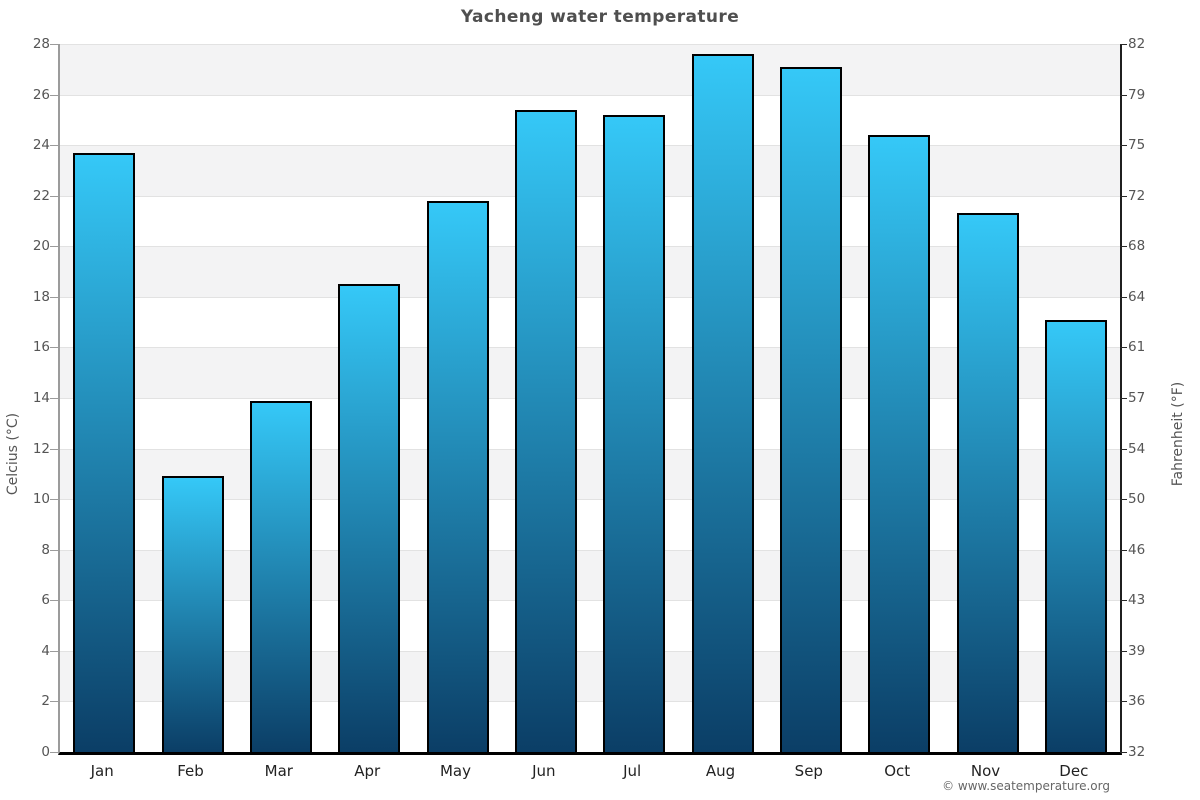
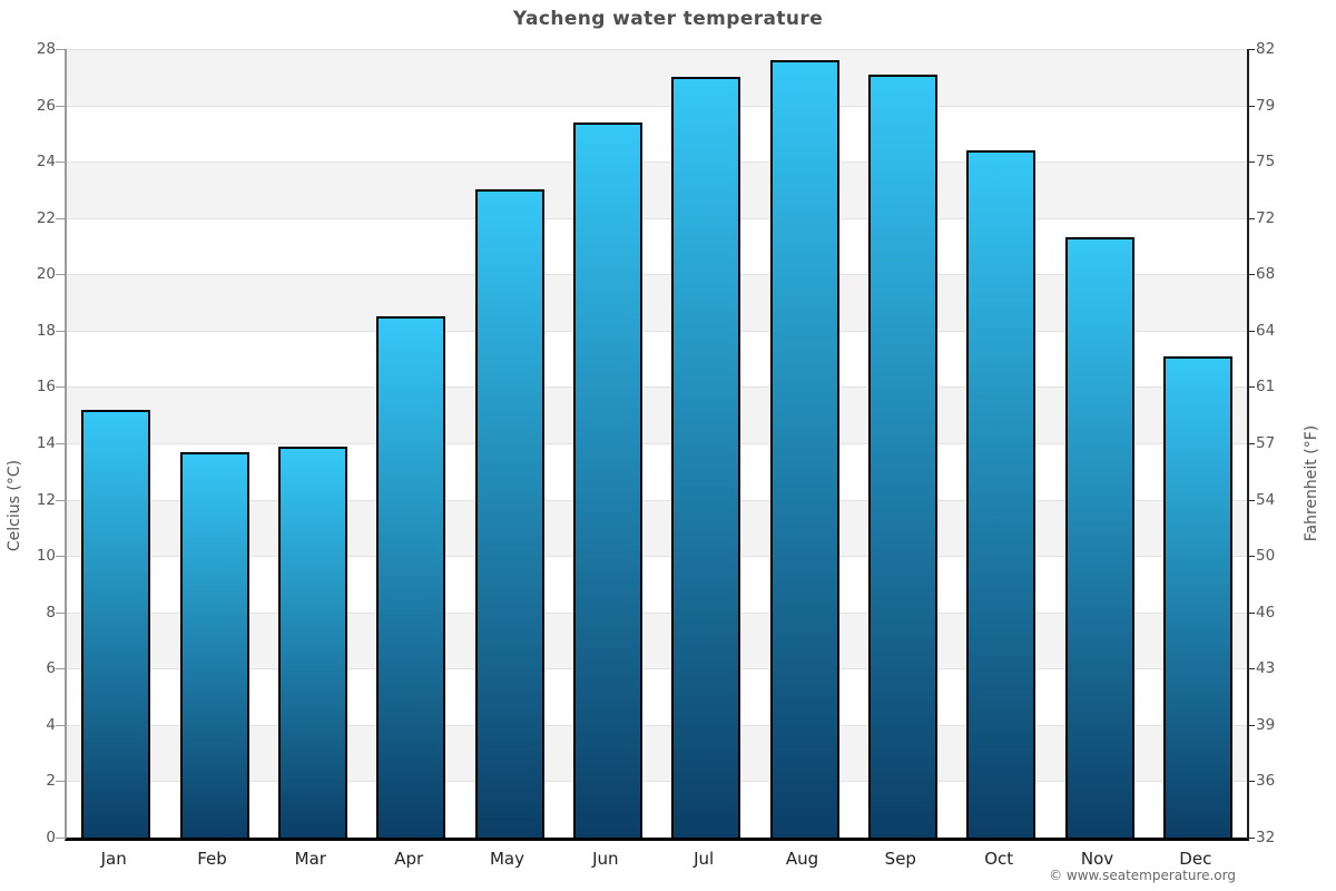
Jan: 23.7 -> 15.2
Feb: 10.9 -> 13.7
May: 21.8 -> 23.0
Jul: 25.2 -> 27.0
